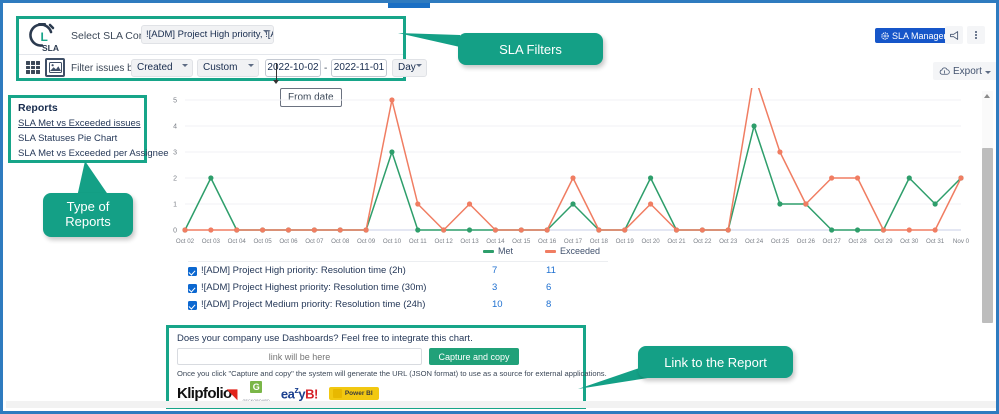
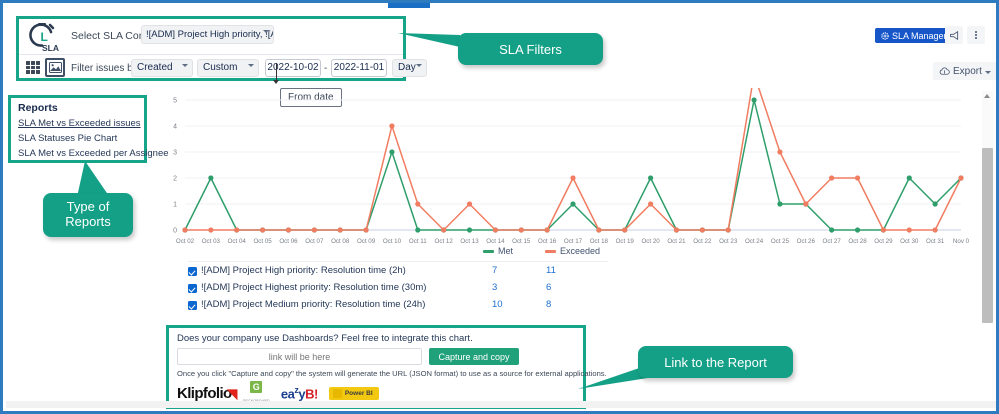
Exceeded/Oct 10: 5 -> 4
Met/Oct 24: 4 -> 5
